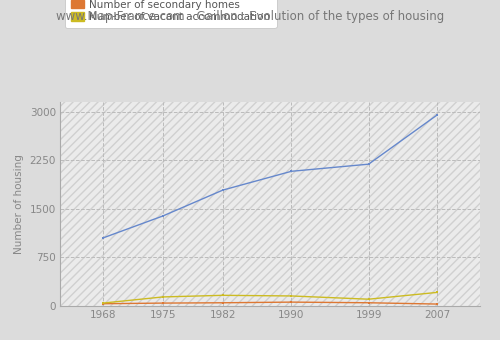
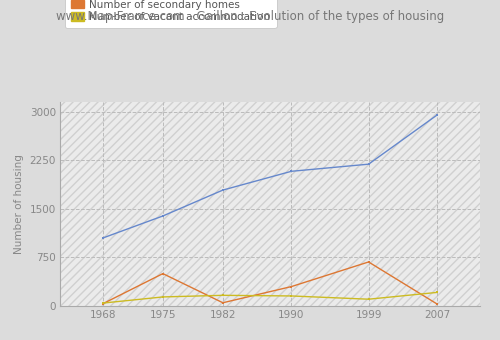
Number of secondary homes/1975: 40 -> 500
Number of secondary homes/1990: 60 -> 300
Number of secondary homes/1999: 50 -> 680
